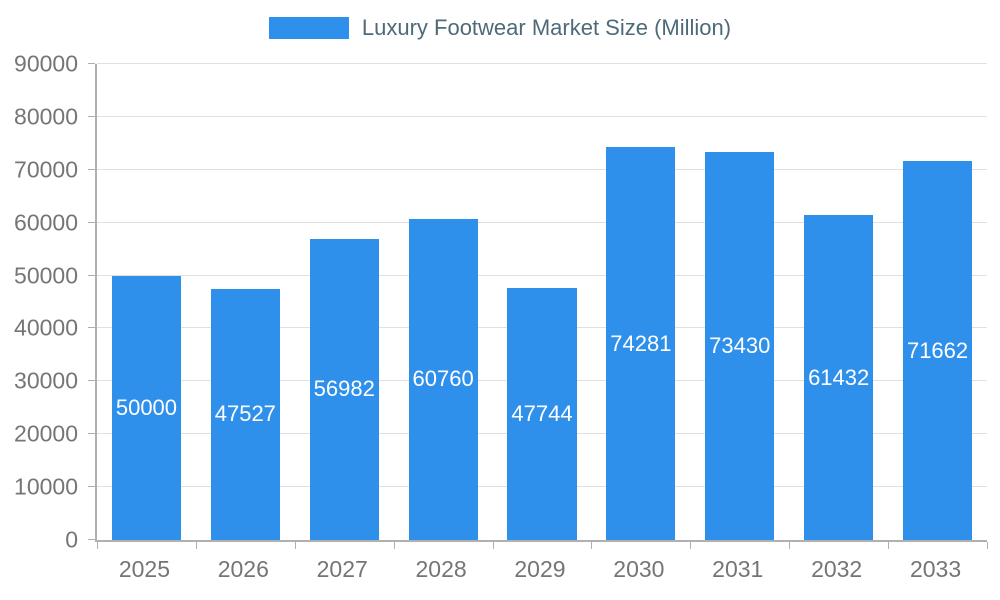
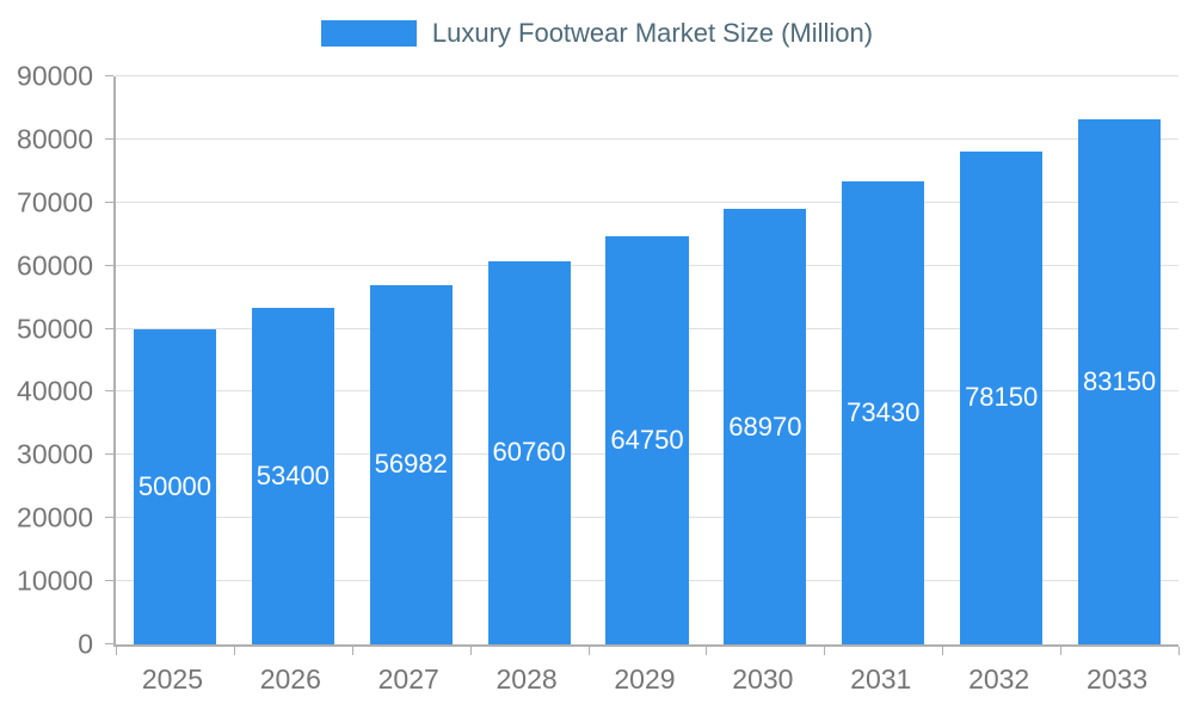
2026: 47527 -> 53400
2029: 47744 -> 64750
2030: 74281 -> 68970
2032: 61432 -> 78150
2033: 71662 -> 83150
